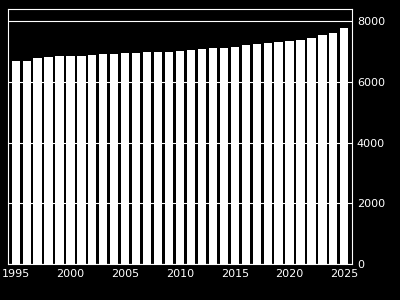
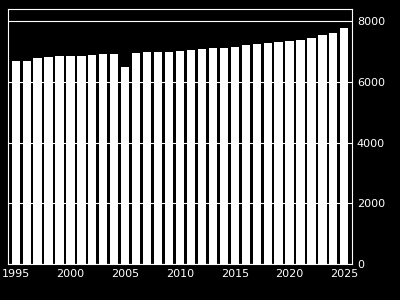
2005: 6940 -> 6500
